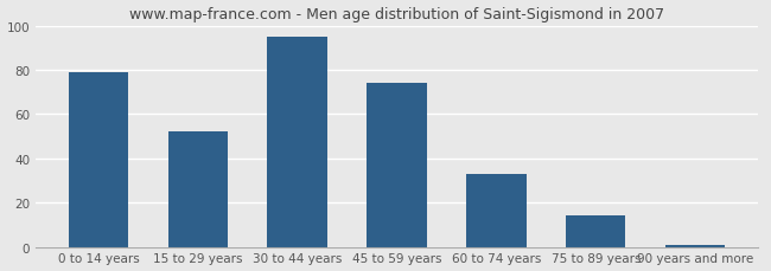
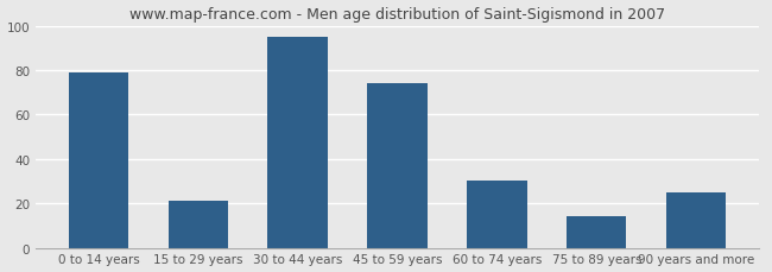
15 to 29 years: 52 -> 21
60 to 74 years: 33 -> 30
90 years and more: 1 -> 25
